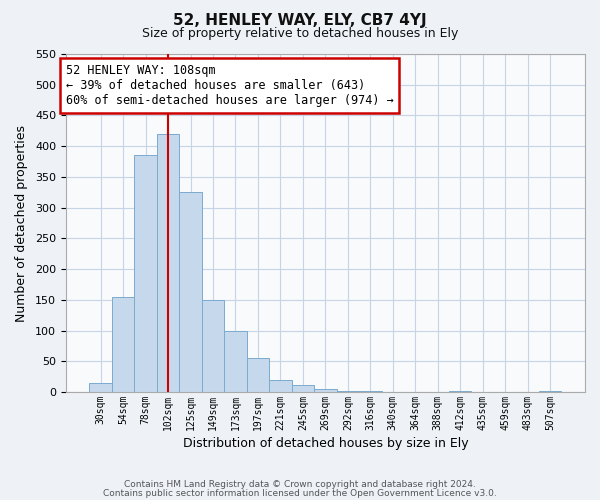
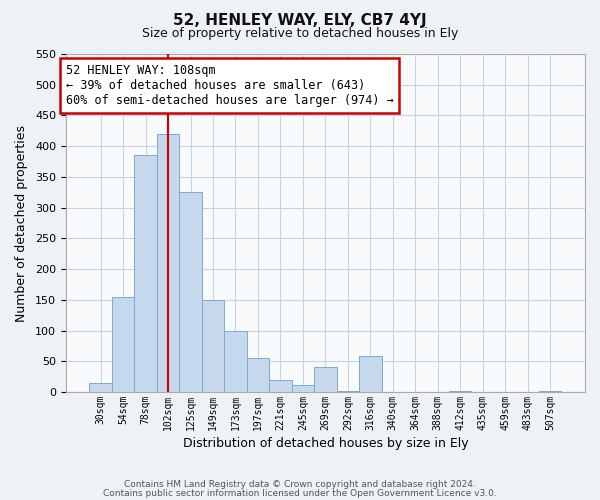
269sqm: 5 -> 40
316sqm: 1 -> 58
